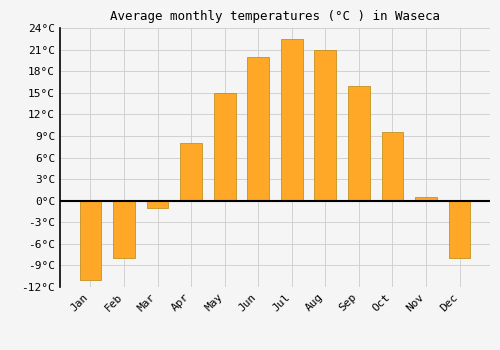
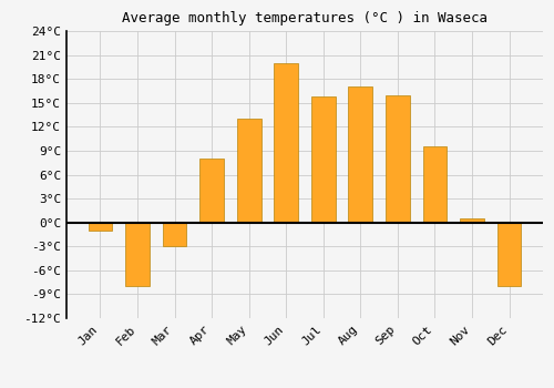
Jan: -11.0°C -> -1.0°C
Mar: -1.0°C -> -3.0°C
May: 15.0°C -> 13.0°C
Jul: 22.5°C -> 15.8°C
Aug: 21.0°C -> 17.0°C
